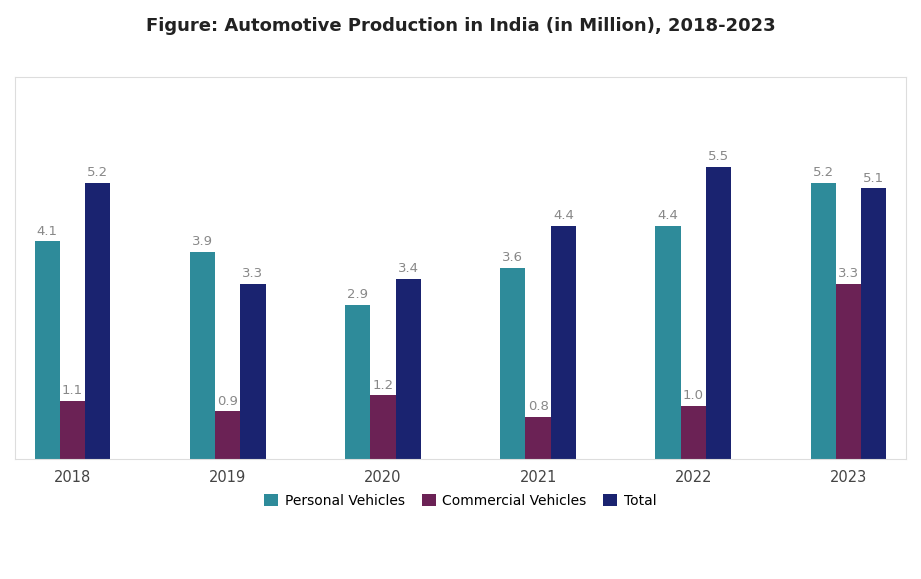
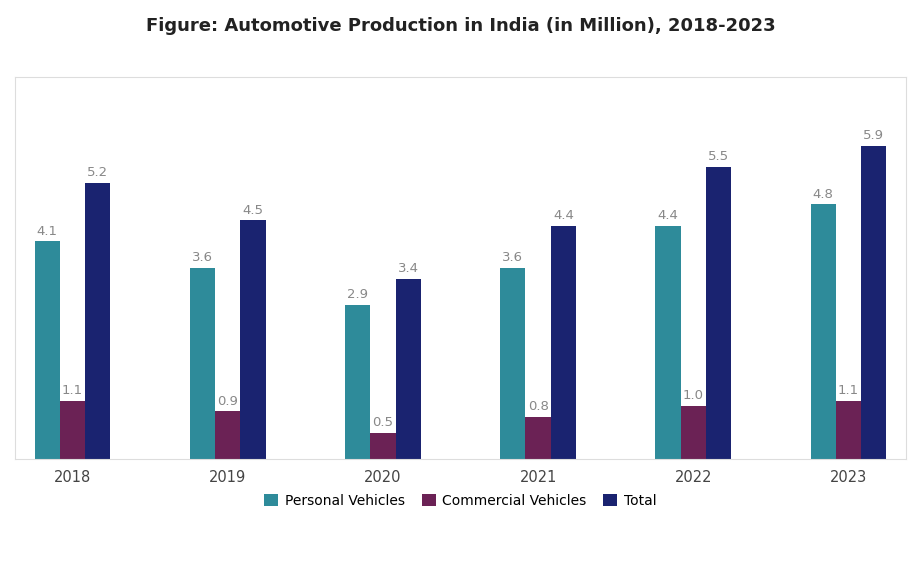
Personal Vehicles/2019: 3.9 -> 3.6
Total/2019: 3.3 -> 4.5
Commercial Vehicles/2020: 1.2 -> 0.5
Personal Vehicles/2023: 5.2 -> 4.8
Commercial Vehicles/2023: 3.3 -> 1.1
Total/2023: 5.1 -> 5.9
